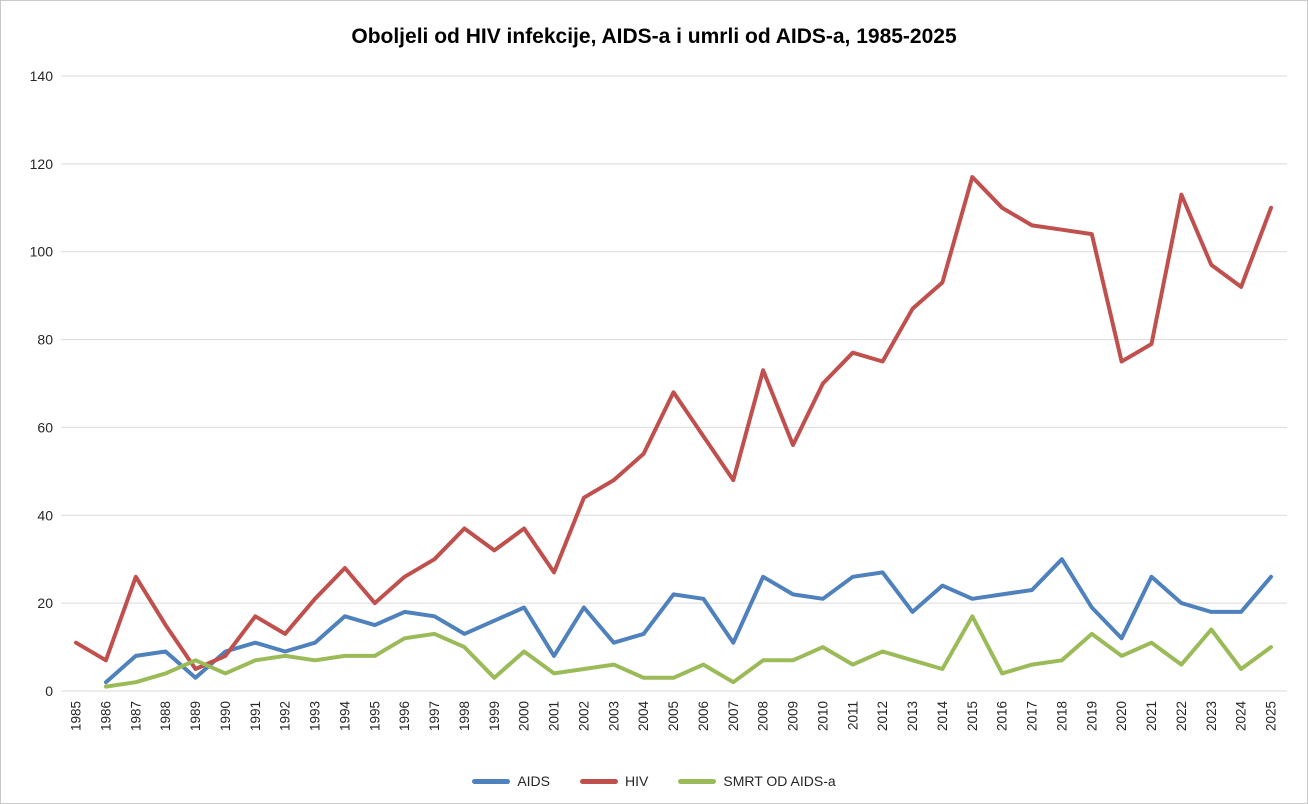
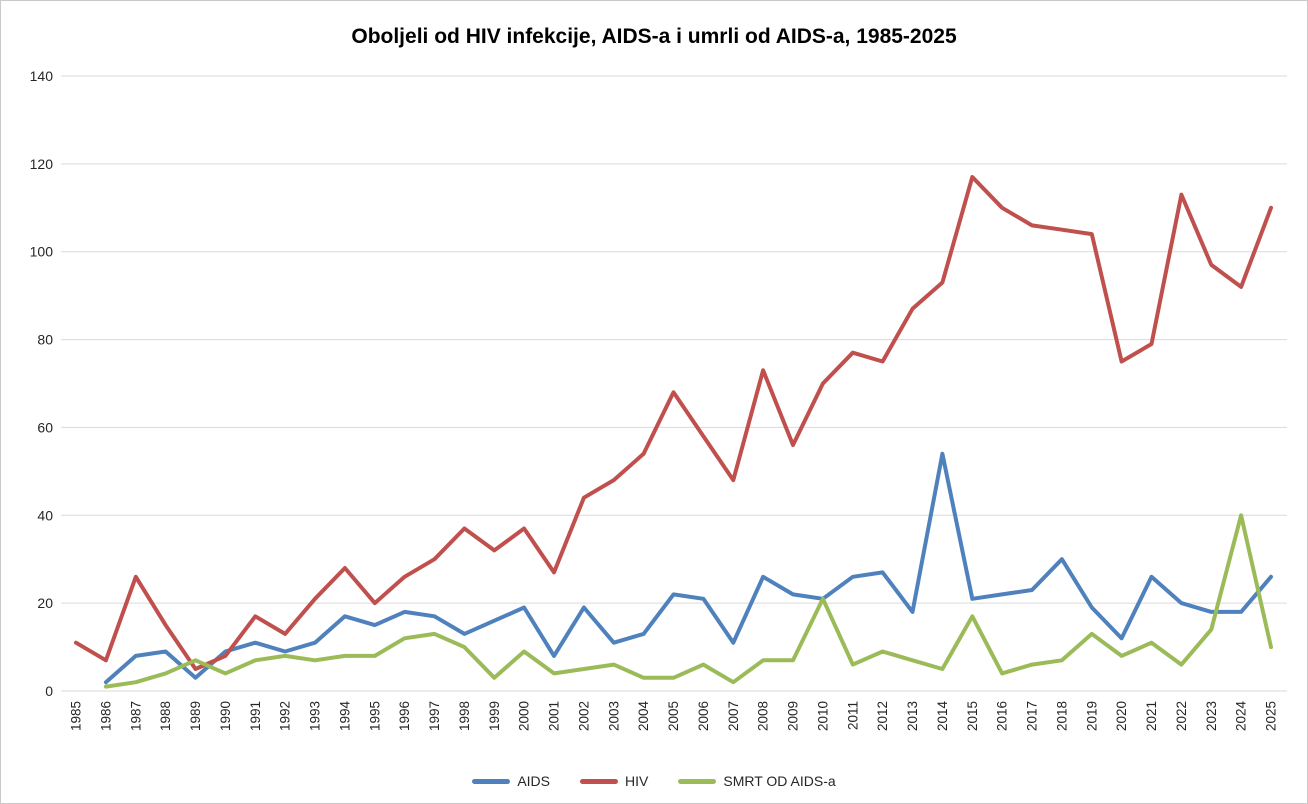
SMRT OD AIDS-a/2010: 10 -> 21
AIDS/2014: 24 -> 54
SMRT OD AIDS-a/2024: 5 -> 40
